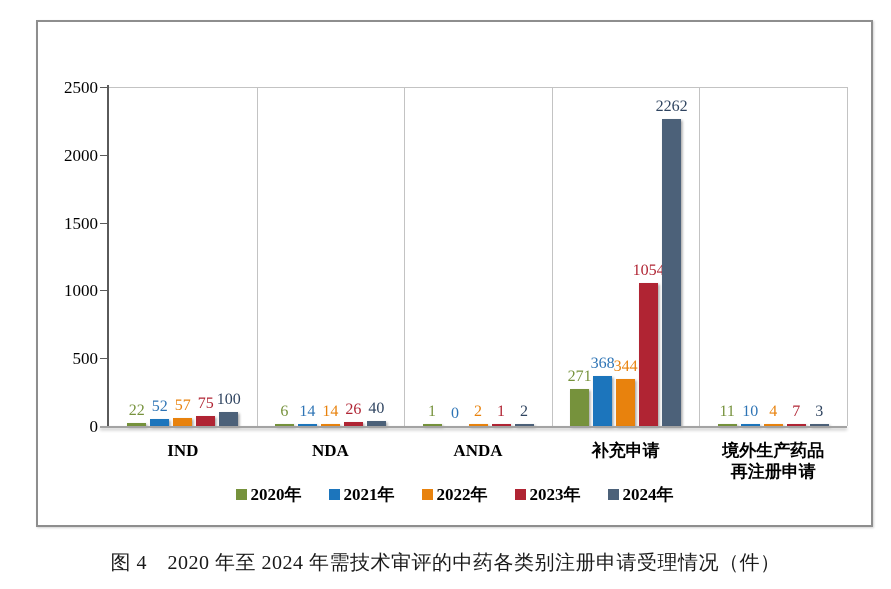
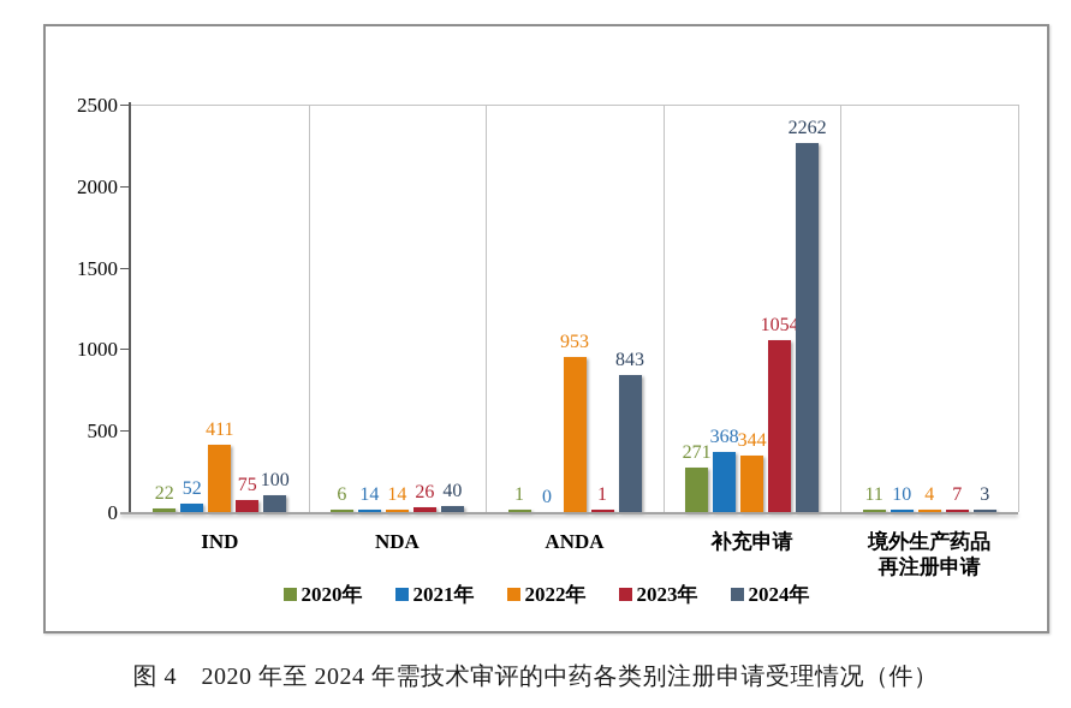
2022年/IND: 57 -> 411
2022年/ANDA: 2 -> 953
2024年/ANDA: 2 -> 843
